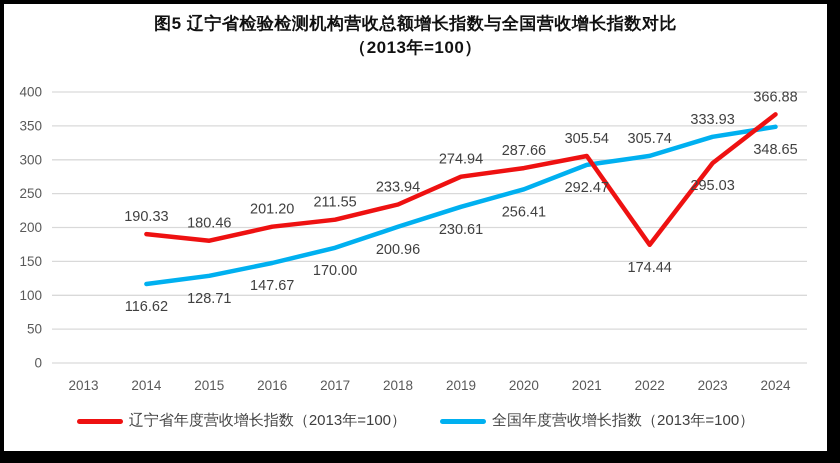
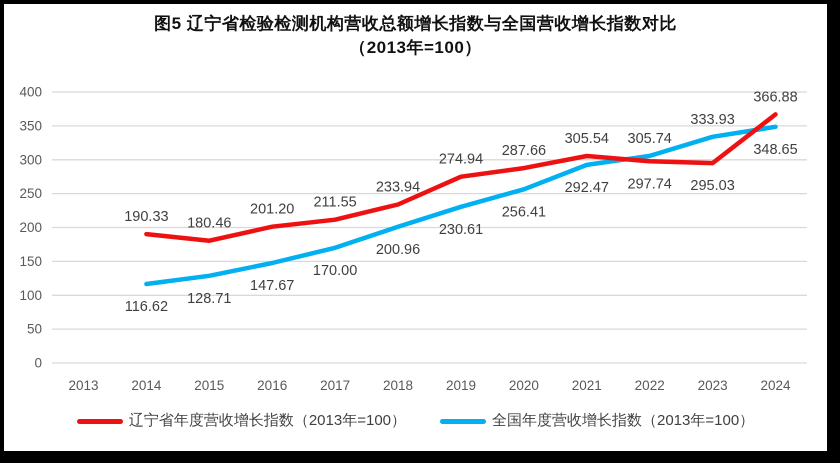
辽宁省年度营收增长指数（2013年=100）/2022: 174.44 -> 297.74
